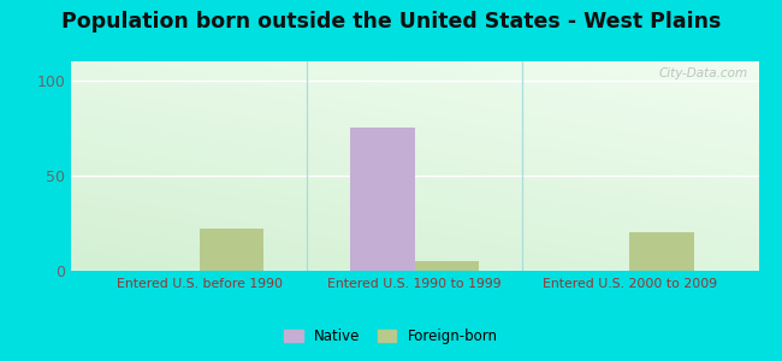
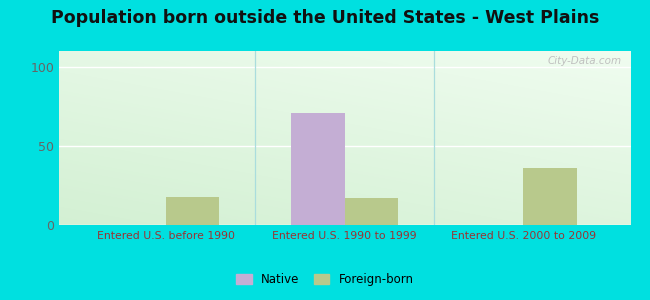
Foreign-born/Entered U.S. before 1990: 22 -> 18
Native/Entered U.S. 1990 to 1999: 75 -> 71
Foreign-born/Entered U.S. 1990 to 1999: 5 -> 17
Foreign-born/Entered U.S. 2000 to 2009: 20 -> 36
